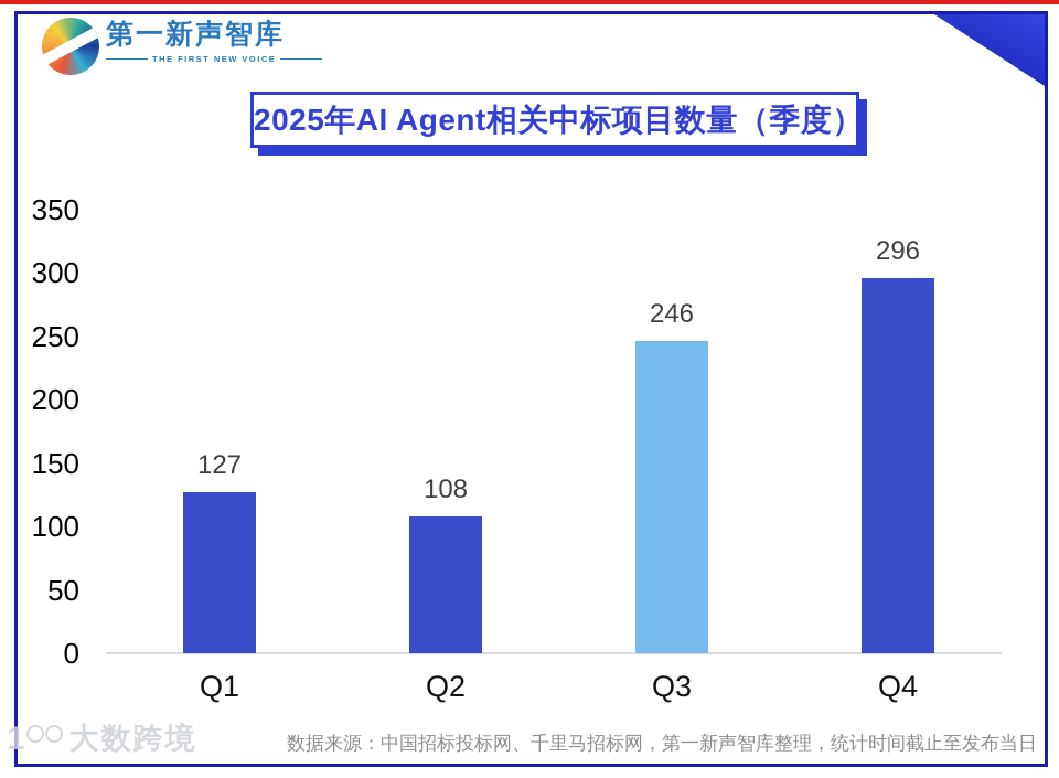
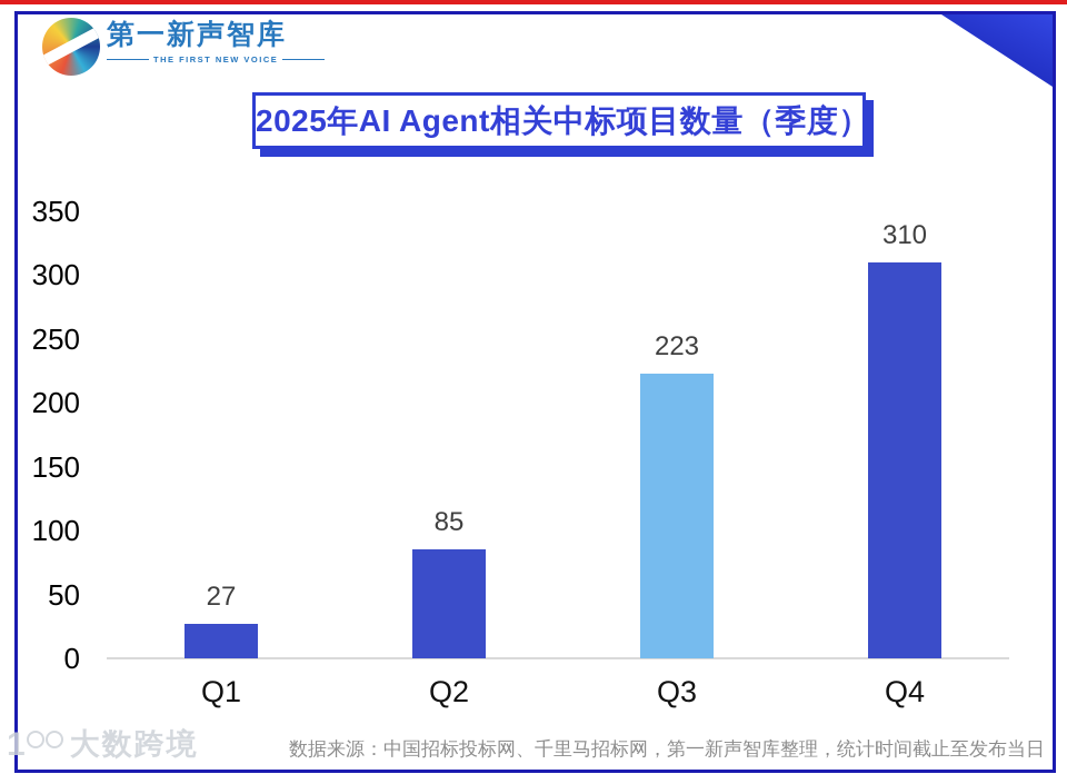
Q1: 127 -> 27
Q2: 108 -> 85
Q3: 246 -> 223
Q4: 296 -> 310
